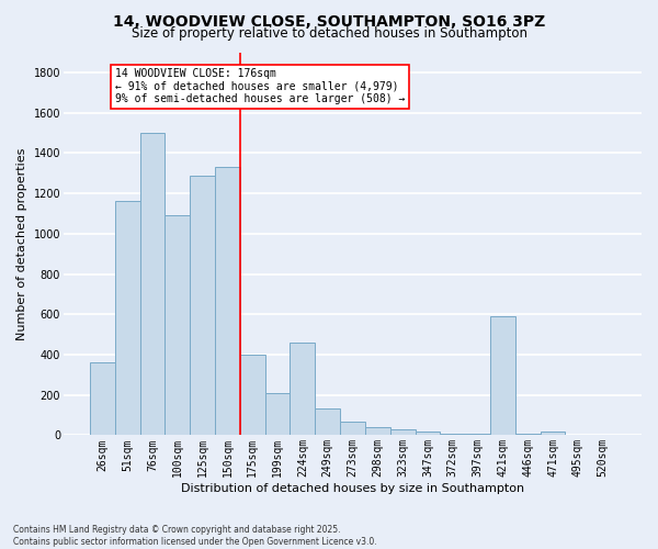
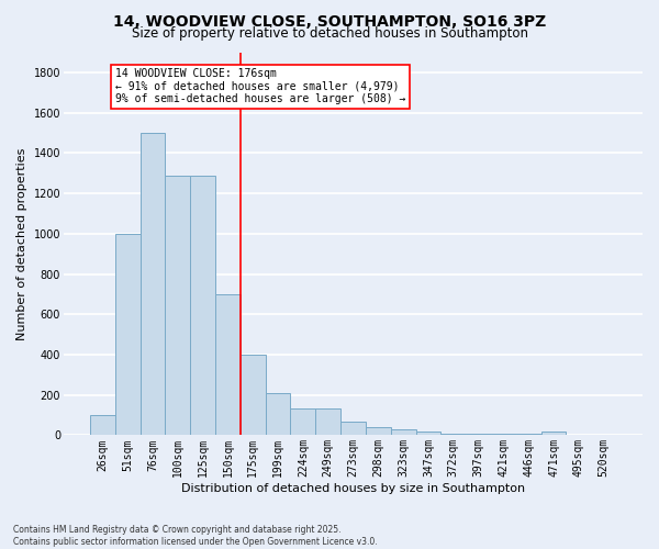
26sqm: 360 -> 100
51sqm: 1160 -> 1000
100sqm: 1090 -> 1290
150sqm: 1330 -> 700
224sqm: 460 -> 140
421sqm: 590 -> 10
